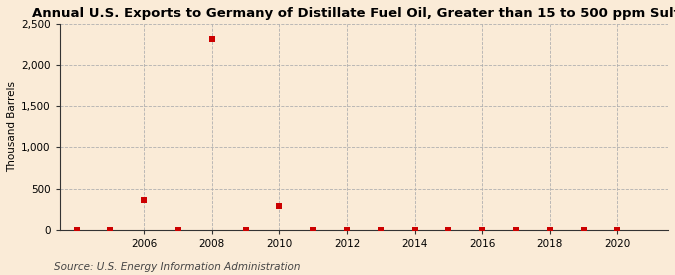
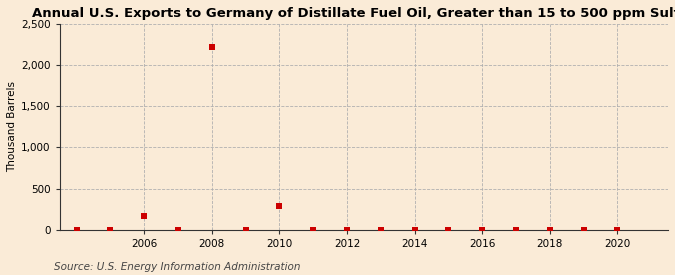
2006: 360 -> 170
2008: 2,320 -> 2,220
